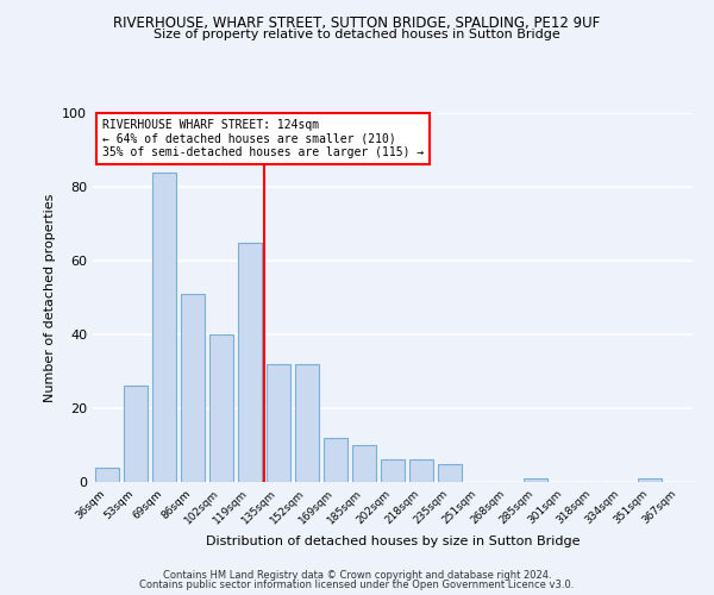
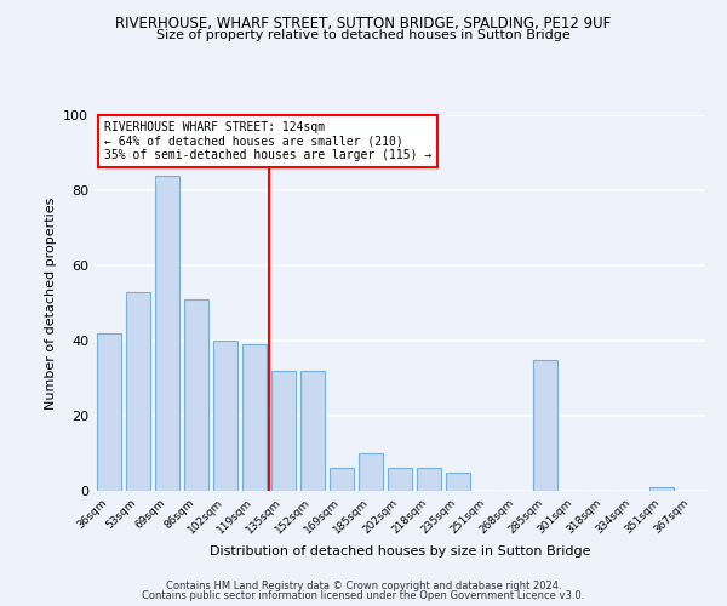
36sqm: 4 -> 42
53sqm: 26 -> 53
119sqm: 65 -> 39
169sqm: 12 -> 6
285sqm: 1 -> 35
